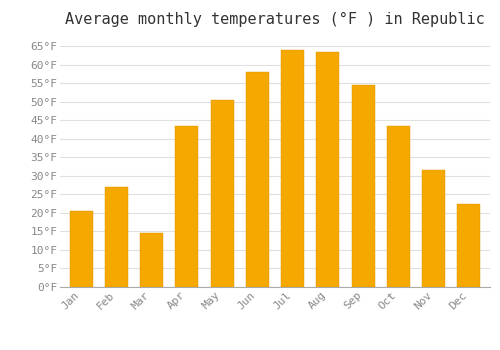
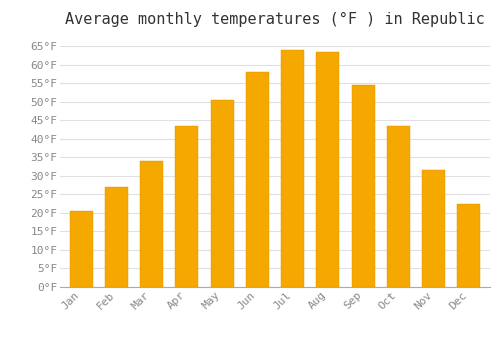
Mar: 14.5°F -> 34.0°F
